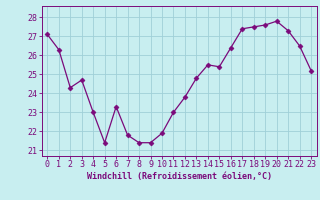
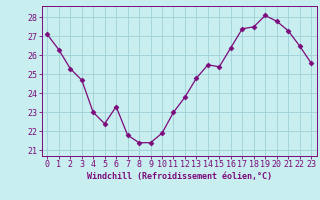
2: 24.3 -> 25.3
5: 21.4 -> 22.4
19: 27.6 -> 28.1
23: 25.2 -> 25.6
